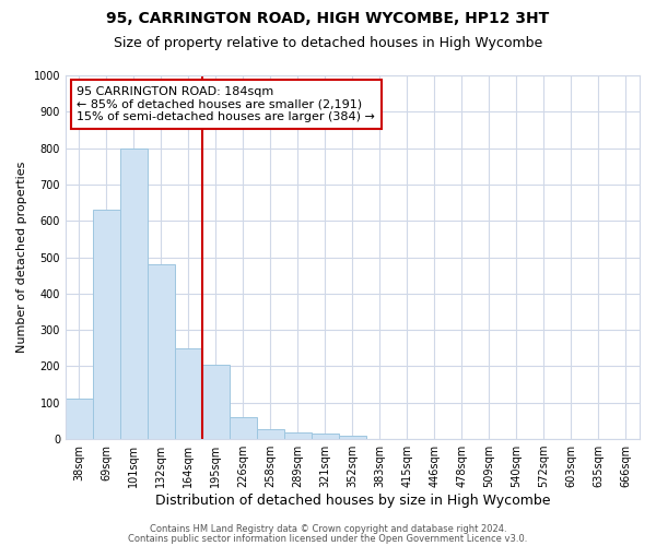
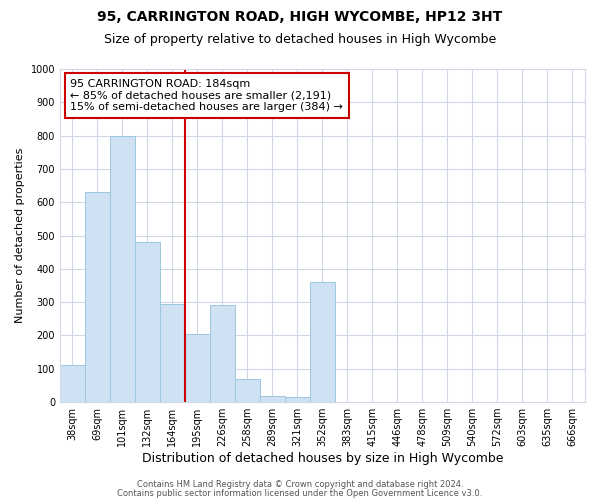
164sqm: 250 -> 295
226sqm: 60 -> 290
258sqm: 28 -> 70
352sqm: 10 -> 360
